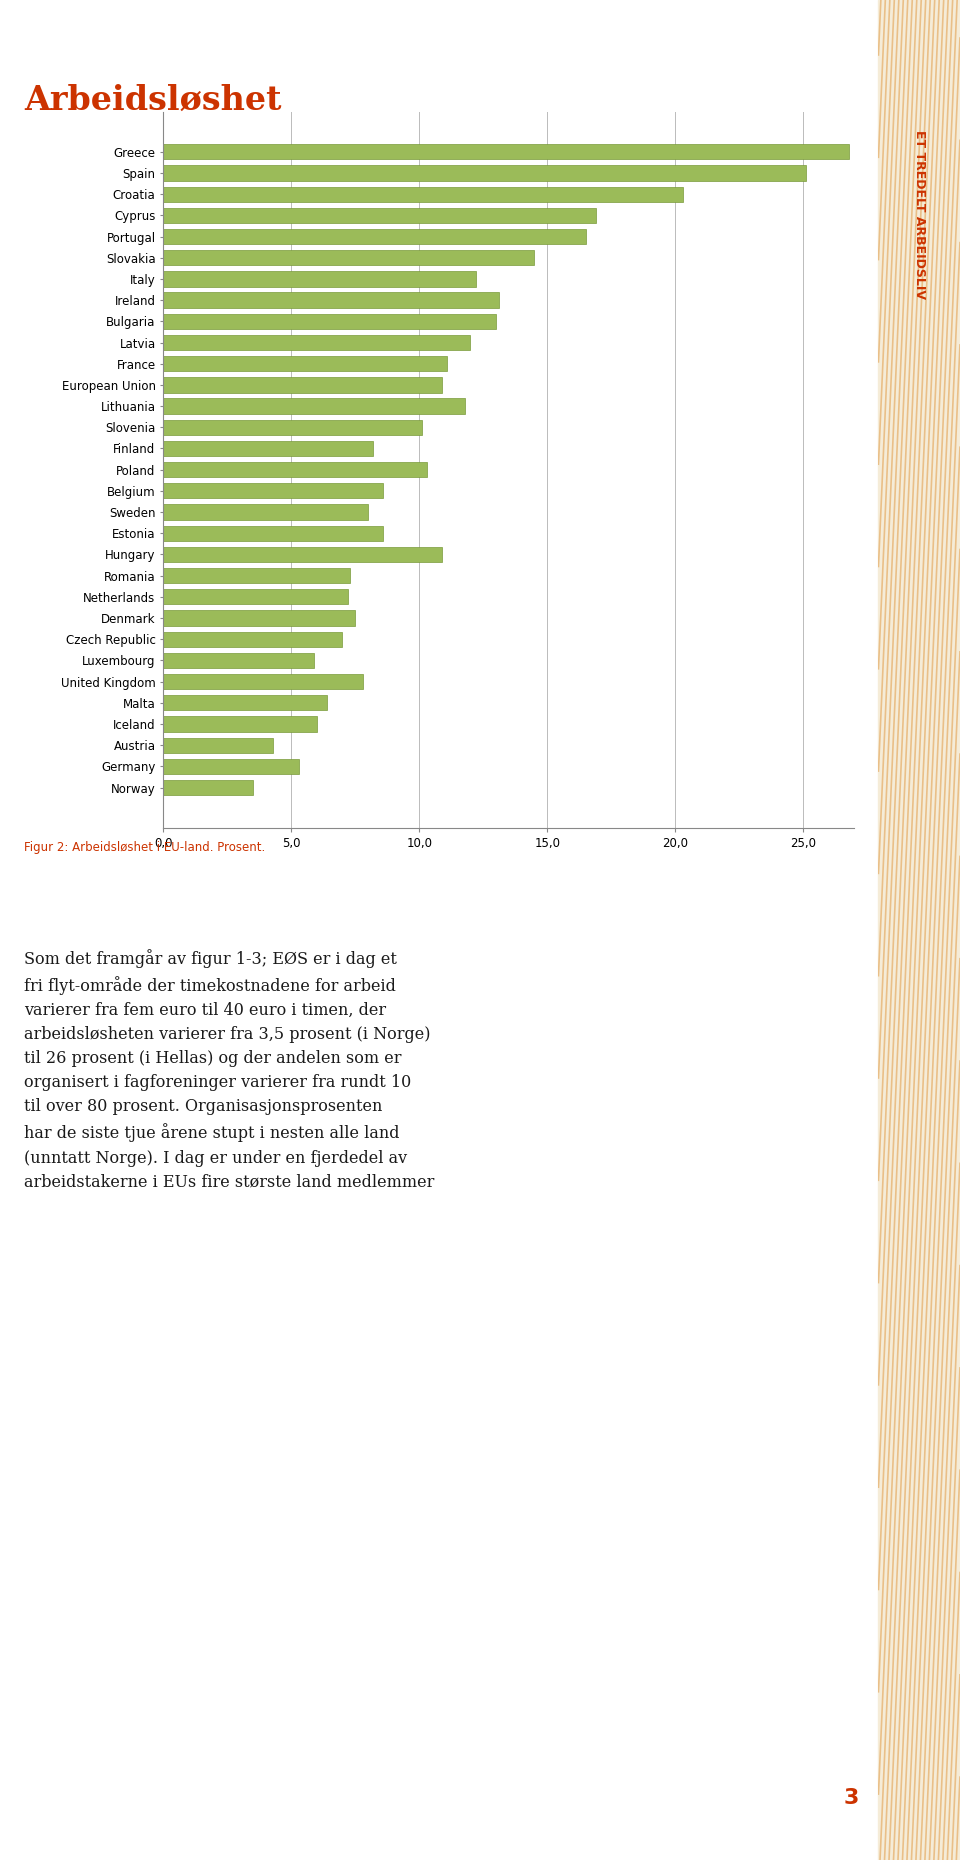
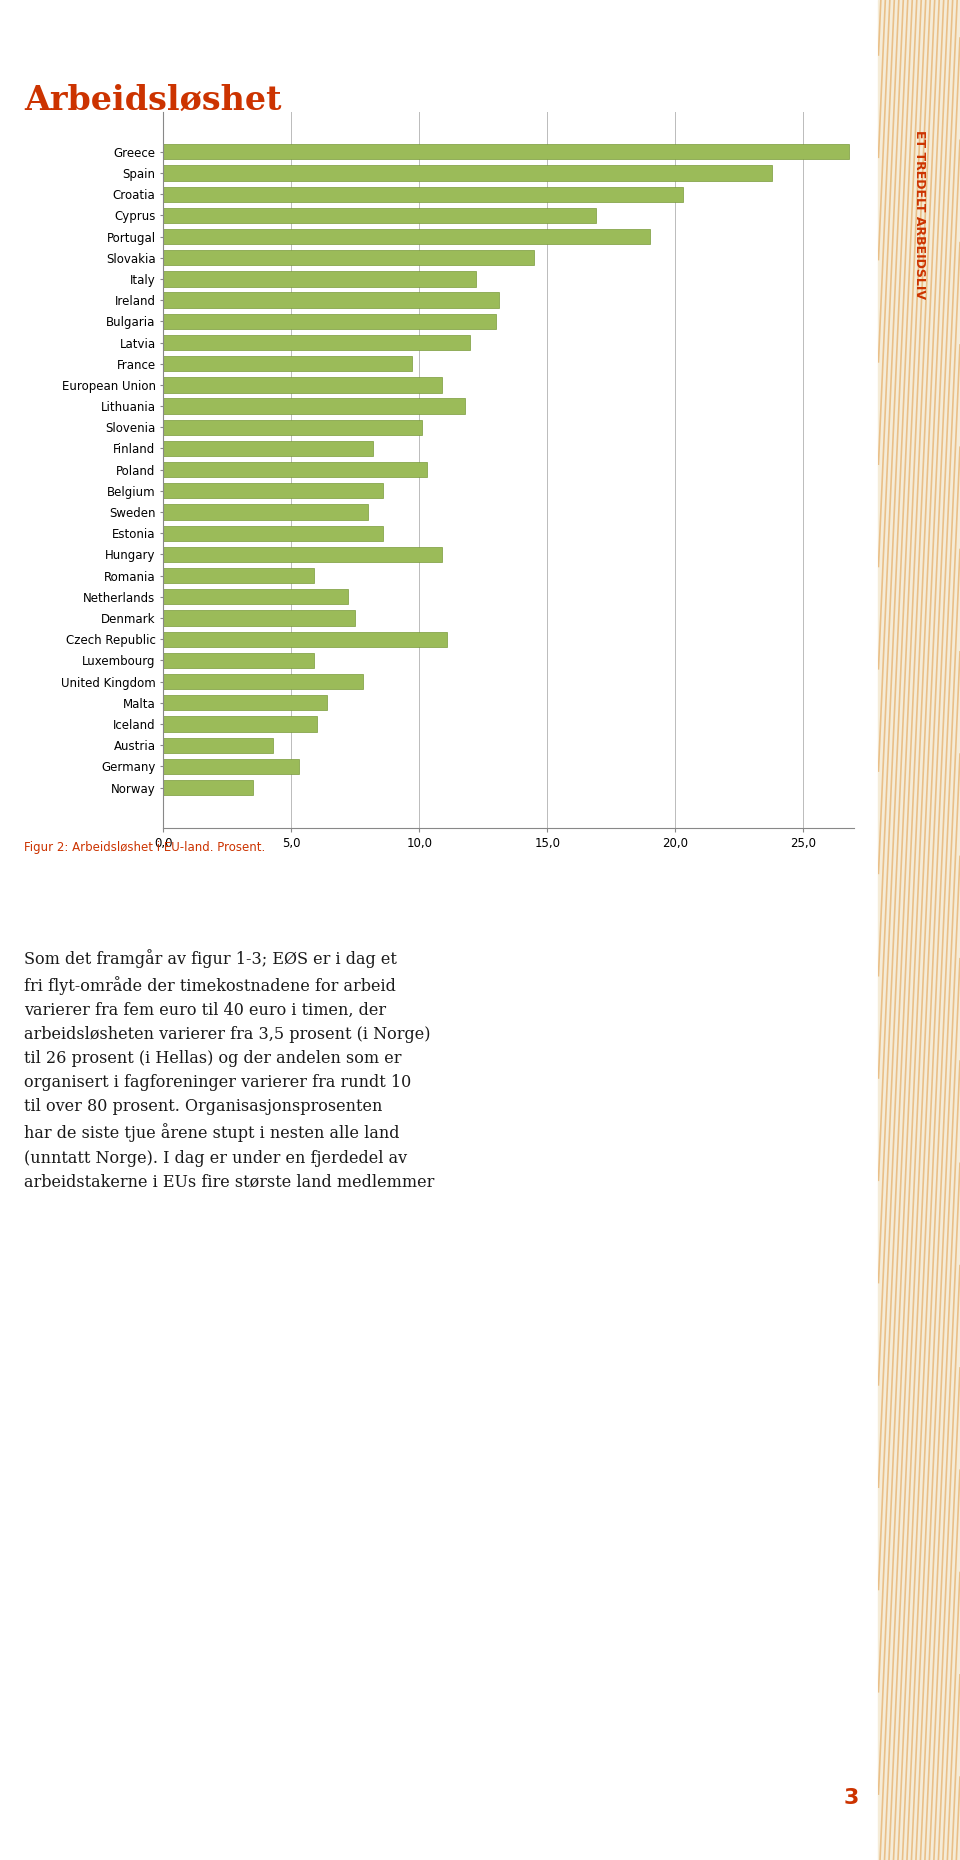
Spain: 25,1 -> 23,8
Portugal: 16,5 -> 19,0
France: 11,1 -> 9,7
Romania: 7,3 -> 5,9
Czech Republic: 7,0 -> 11,1
